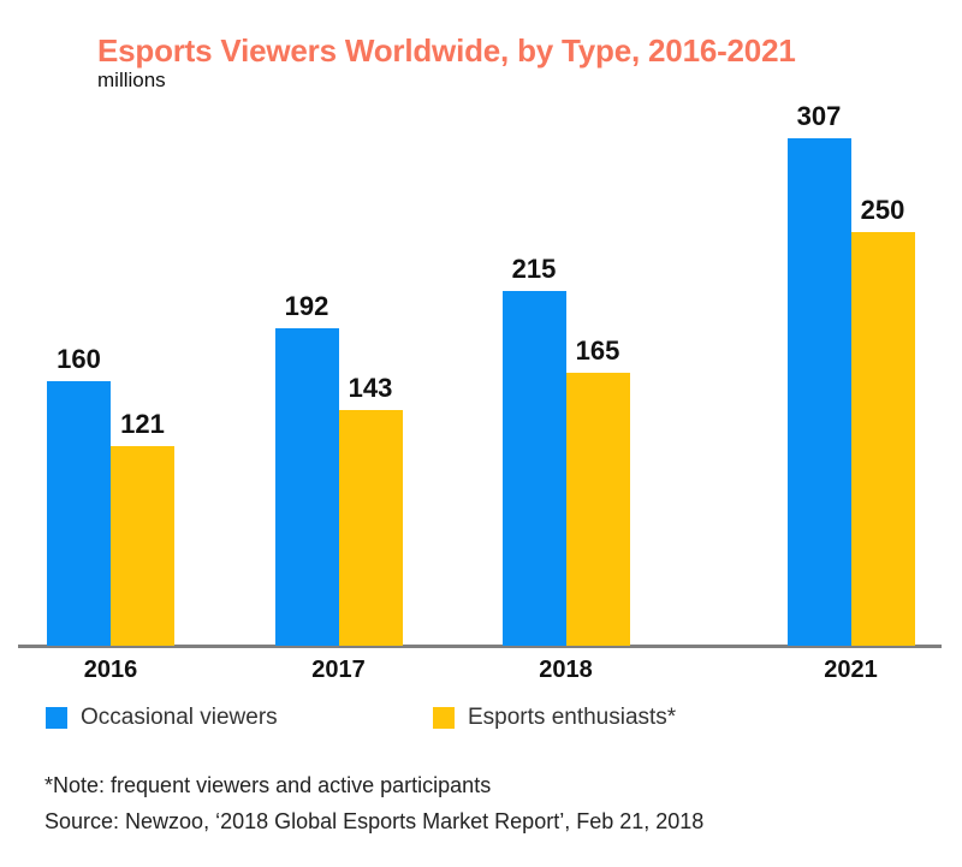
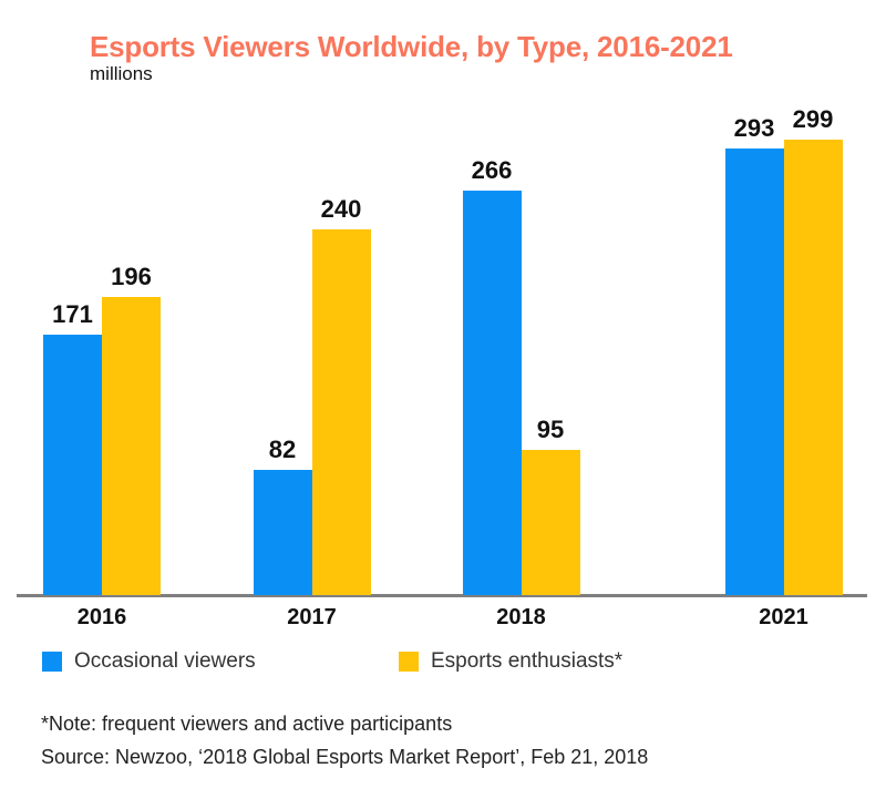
Occasional viewers/2016: 160 -> 171
Esports enthusiasts*/2016: 121 -> 196
Occasional viewers/2017: 192 -> 82
Esports enthusiasts*/2017: 143 -> 240
Occasional viewers/2018: 215 -> 266
Esports enthusiasts*/2018: 165 -> 95
Occasional viewers/2021: 307 -> 293
Esports enthusiasts*/2021: 250 -> 299
